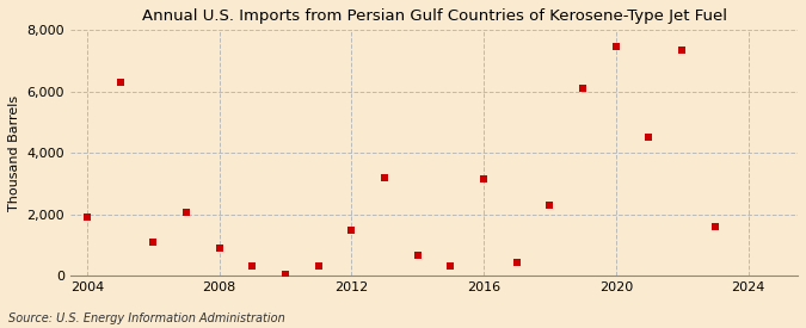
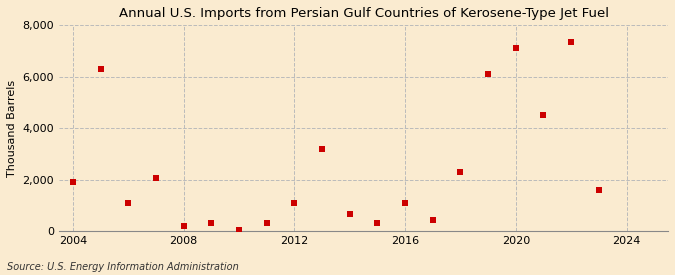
2008: 900 -> 200
2012: 1,500 -> 1,100
2016: 3,150 -> 1,100
2020: 7,450 -> 7,100
